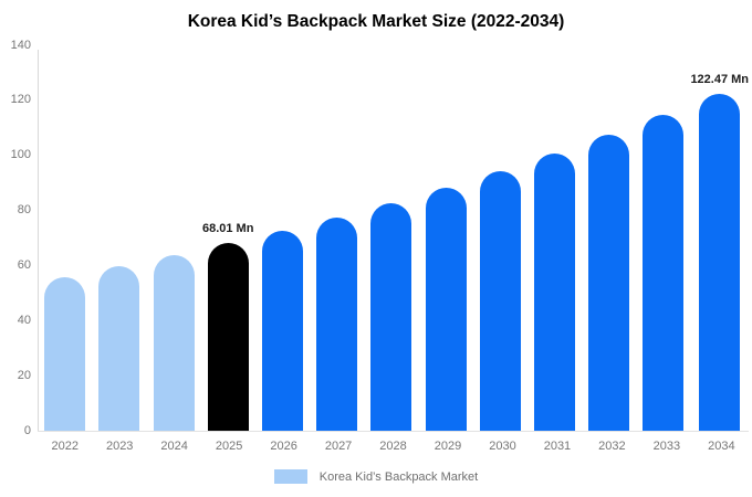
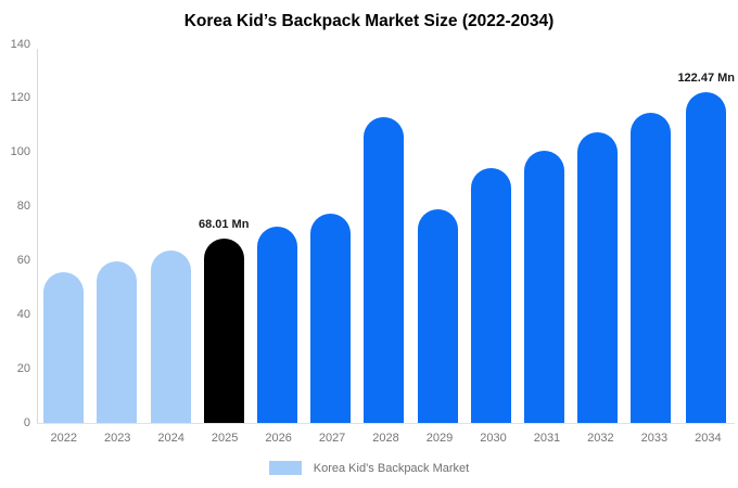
2028: 83 -> 113
2029: 88 -> 79
